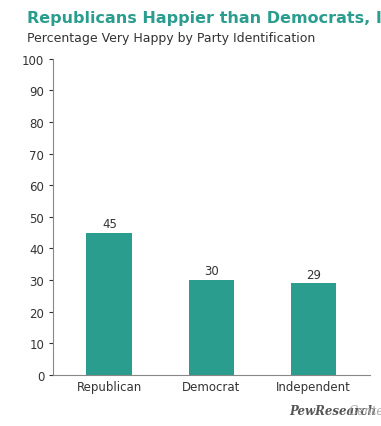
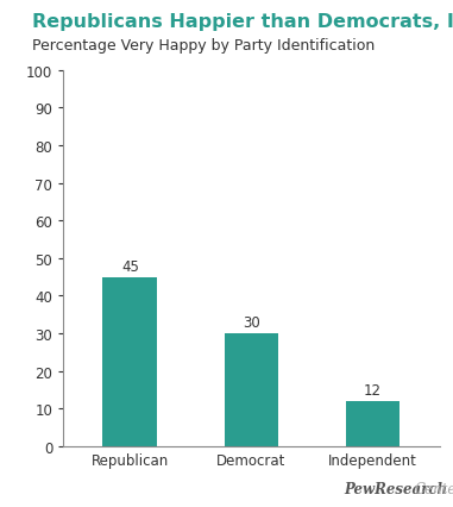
Independent: 29 -> 12
